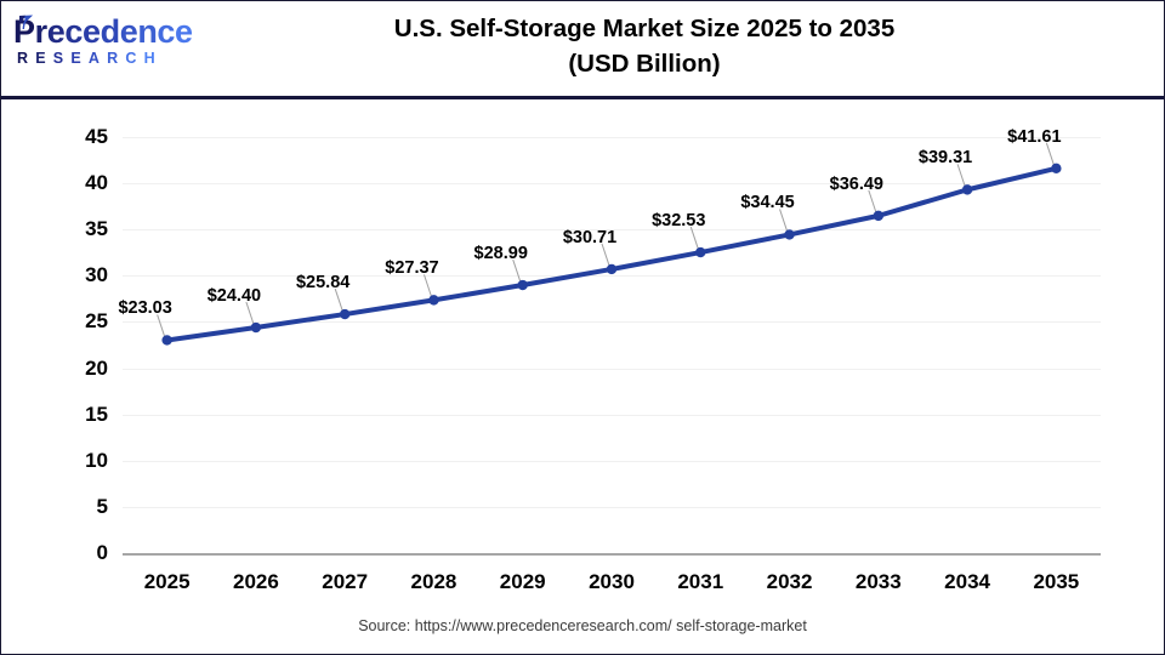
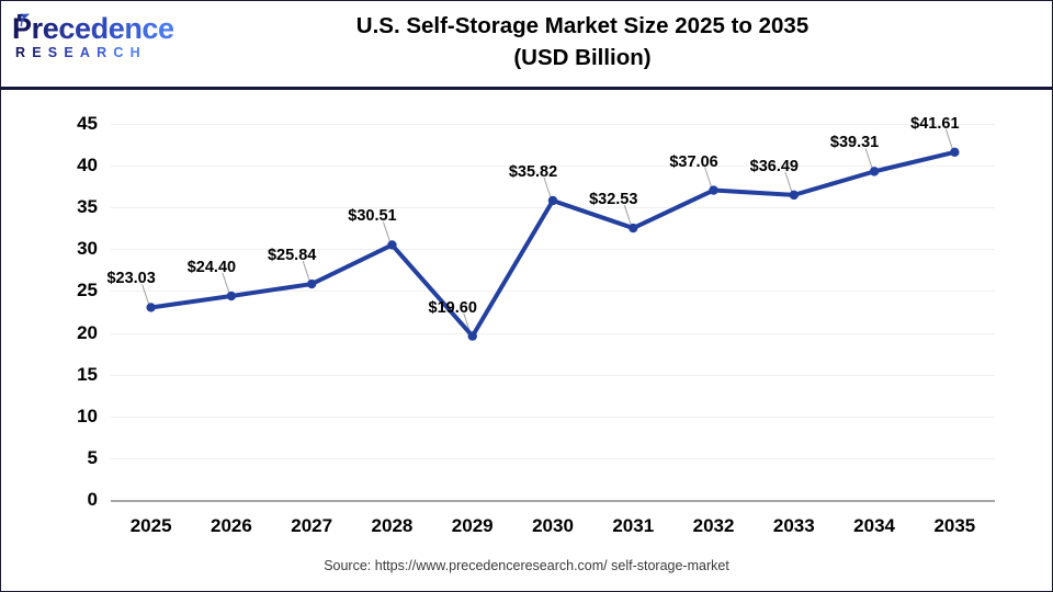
2028: $27.37 -> $30.51
2029: $28.99 -> $19.60
2030: $30.71 -> $35.82
2032: $34.45 -> $37.06
